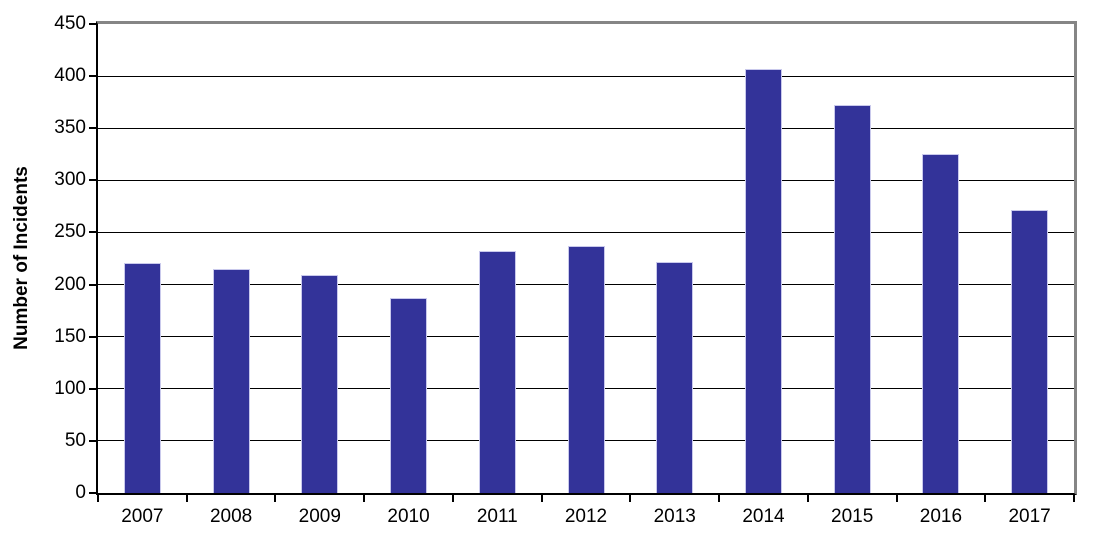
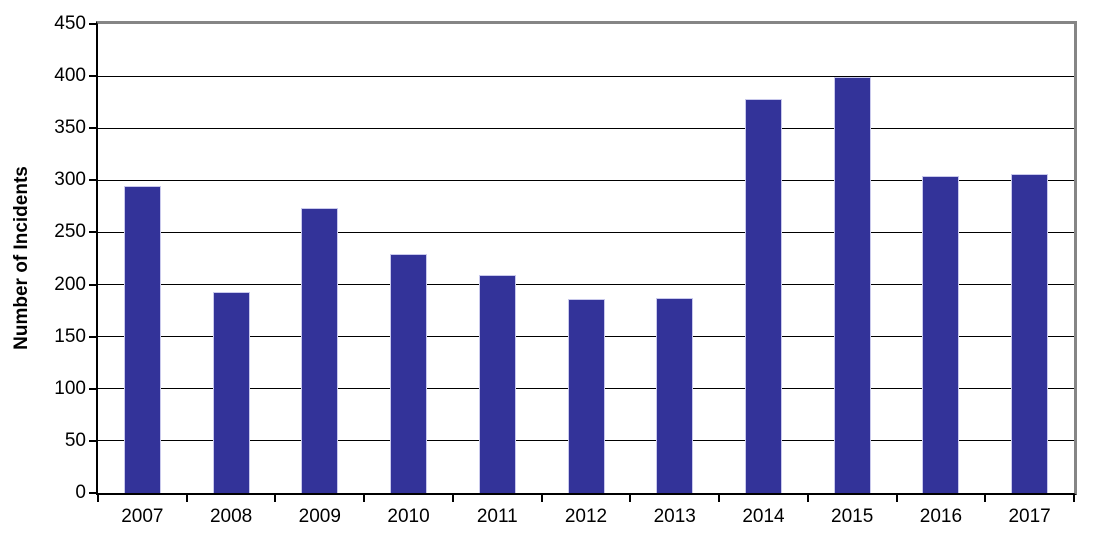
2007: 221 -> 295
2008: 215 -> 193
2009: 209 -> 273
2010: 187 -> 229
2011: 232 -> 209
2012: 237 -> 186
2013: 222 -> 187
2014: 407 -> 378
2015: 372 -> 399
2016: 325 -> 304
2017: 272 -> 306
